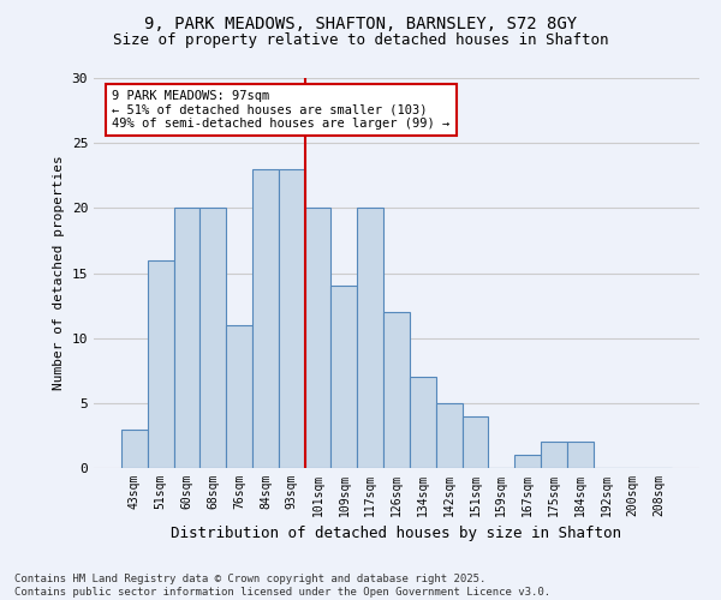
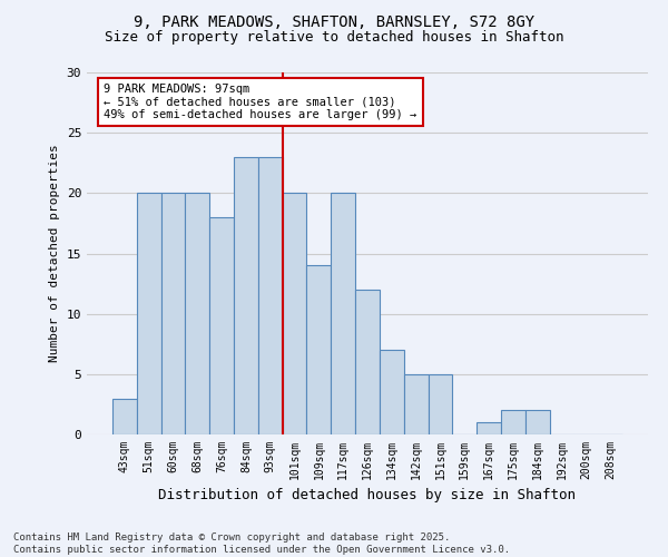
51sqm: 16 -> 20
76sqm: 11 -> 18
151sqm: 4 -> 5
